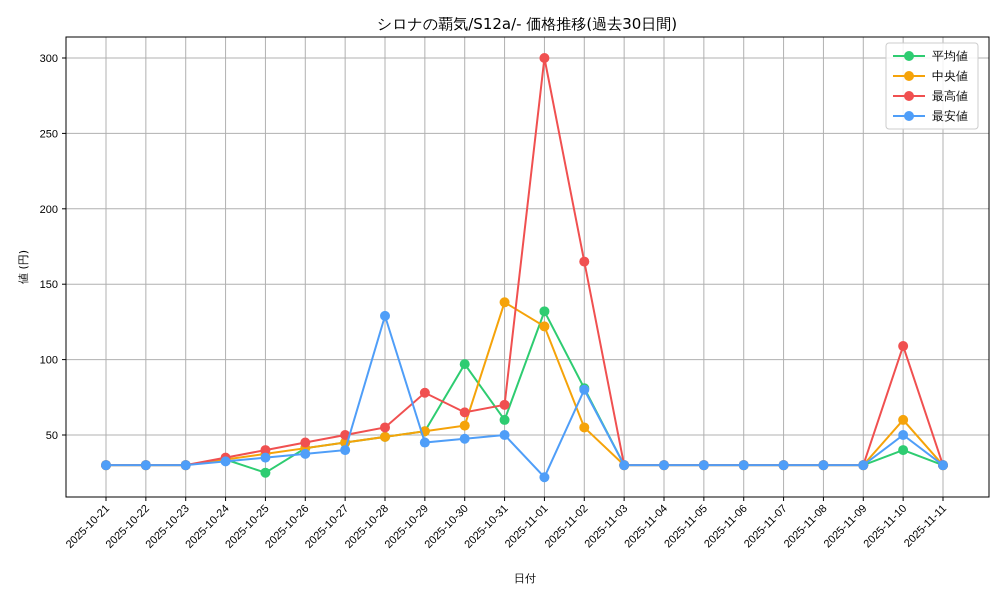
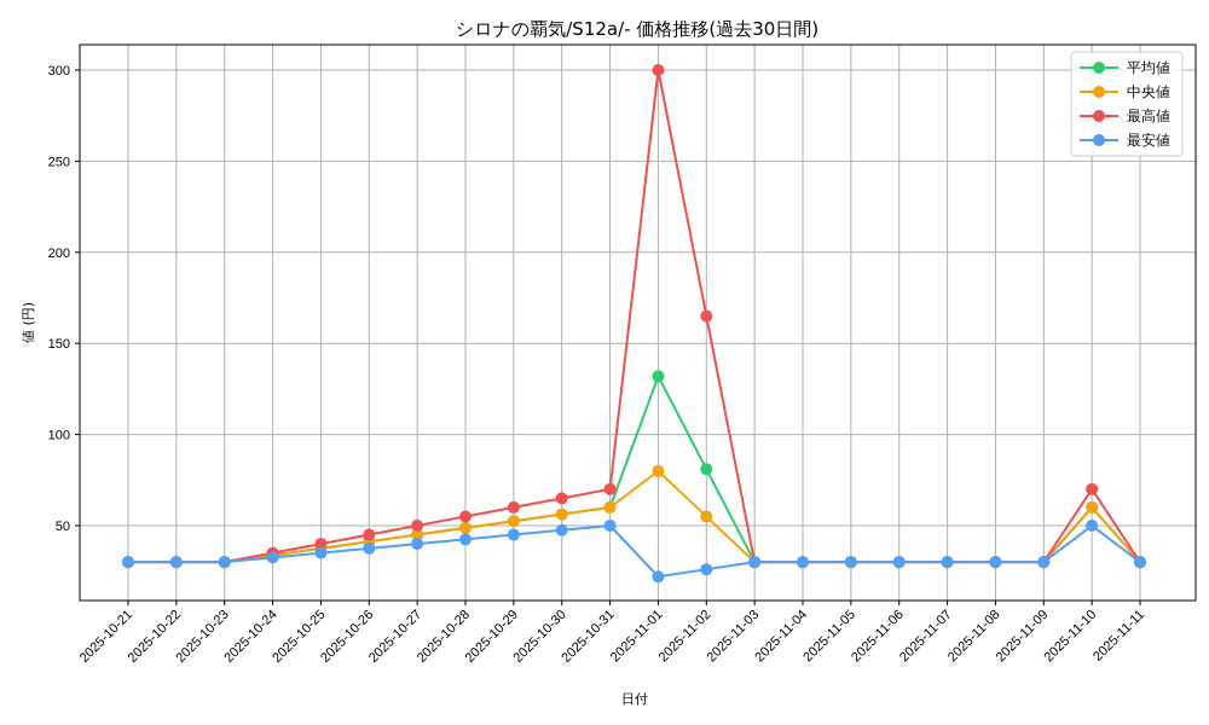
平均値/2025-10-25: 25 -> 38
最安値/2025-10-28: 129 -> 42
最高値/2025-10-29: 78 -> 60
平均値/2025-10-30: 97 -> 56
中央値/2025-10-31: 138 -> 60
中央値/2025-11-01: 122 -> 80
最安値/2025-11-02: 80 -> 26
平均値/2025-11-10: 40 -> 60
最高値/2025-11-10: 109 -> 70
